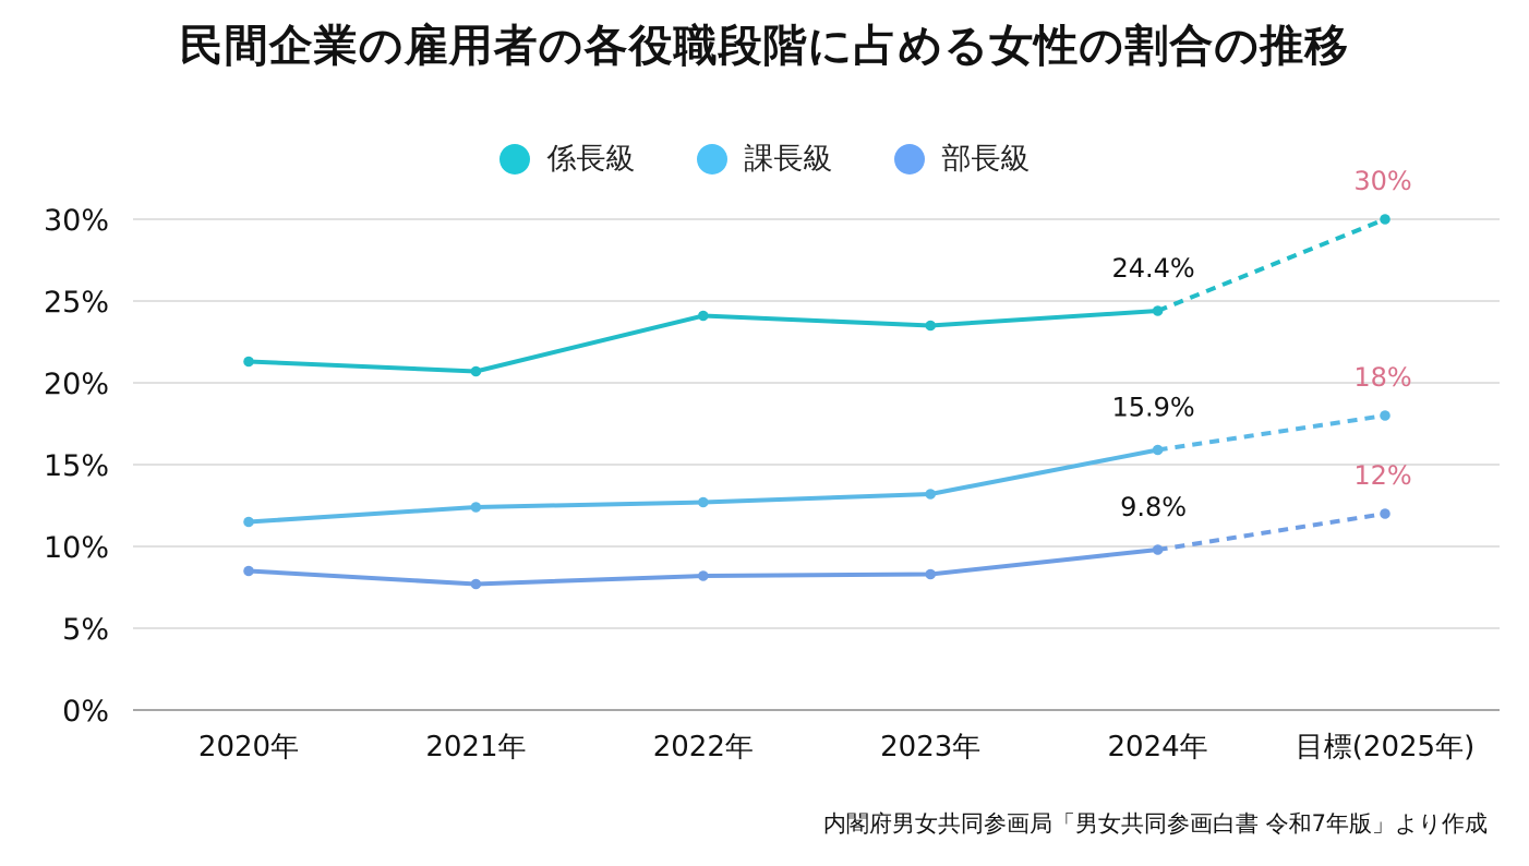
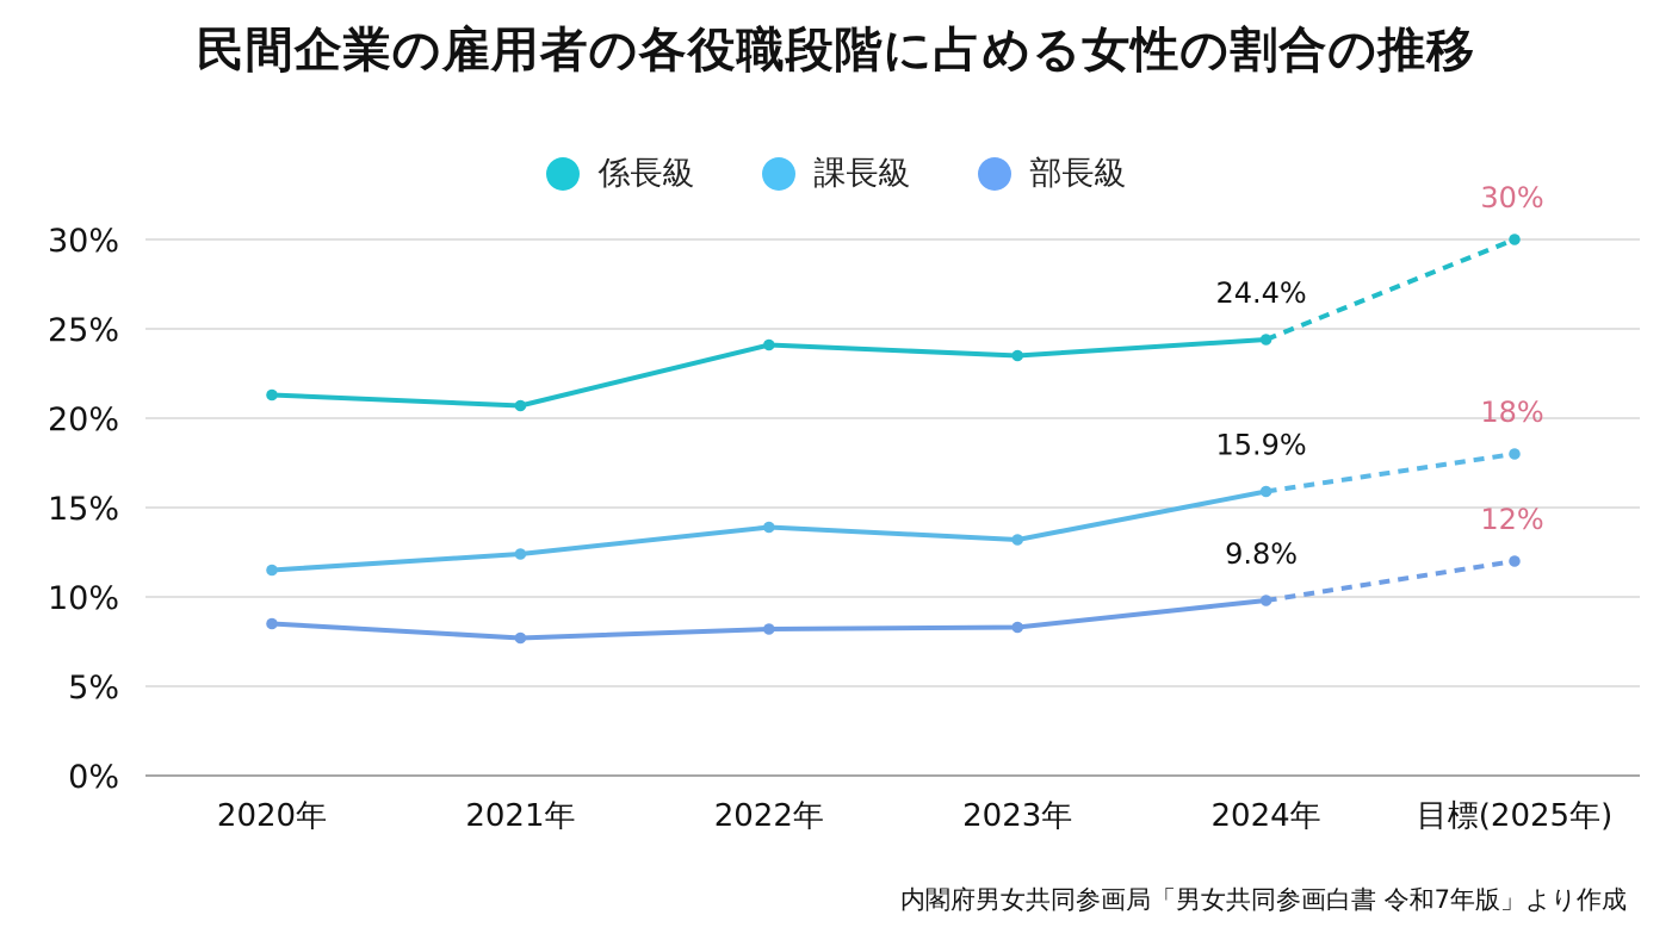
課長級/2022年: 12.7% -> 13.9%
